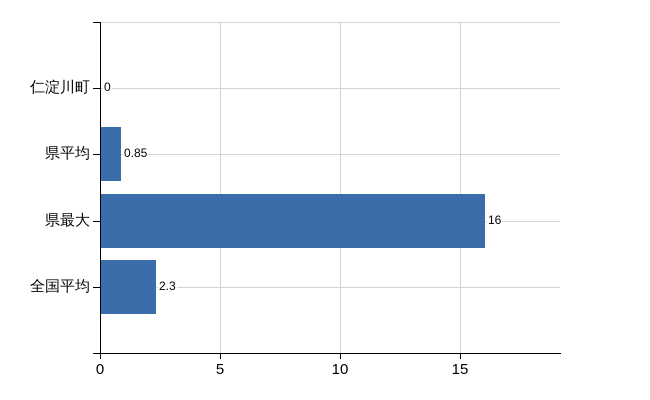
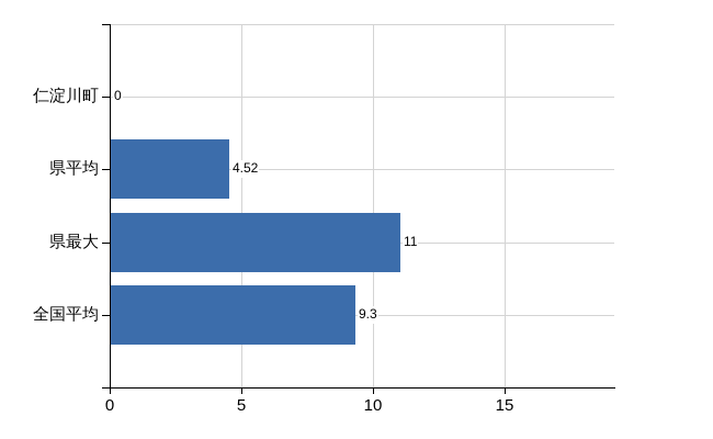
県平均: 0.85 -> 4.52
県最大: 16 -> 11
全国平均: 2.3 -> 9.3
